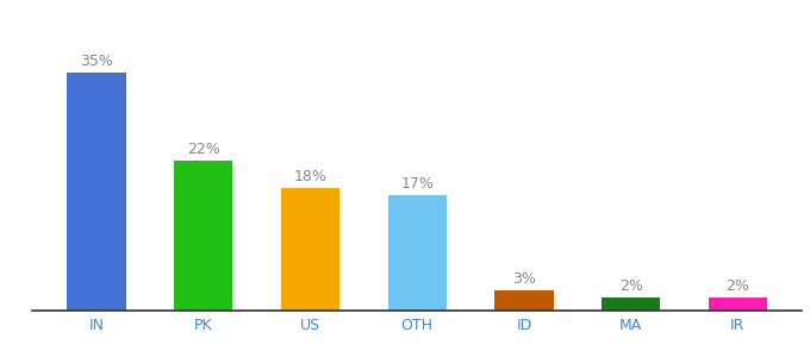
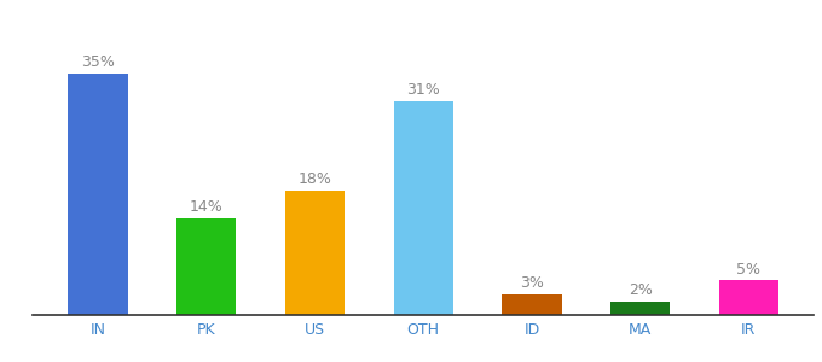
PK: 22% -> 14%
OTH: 17% -> 31%
IR: 2% -> 5%
